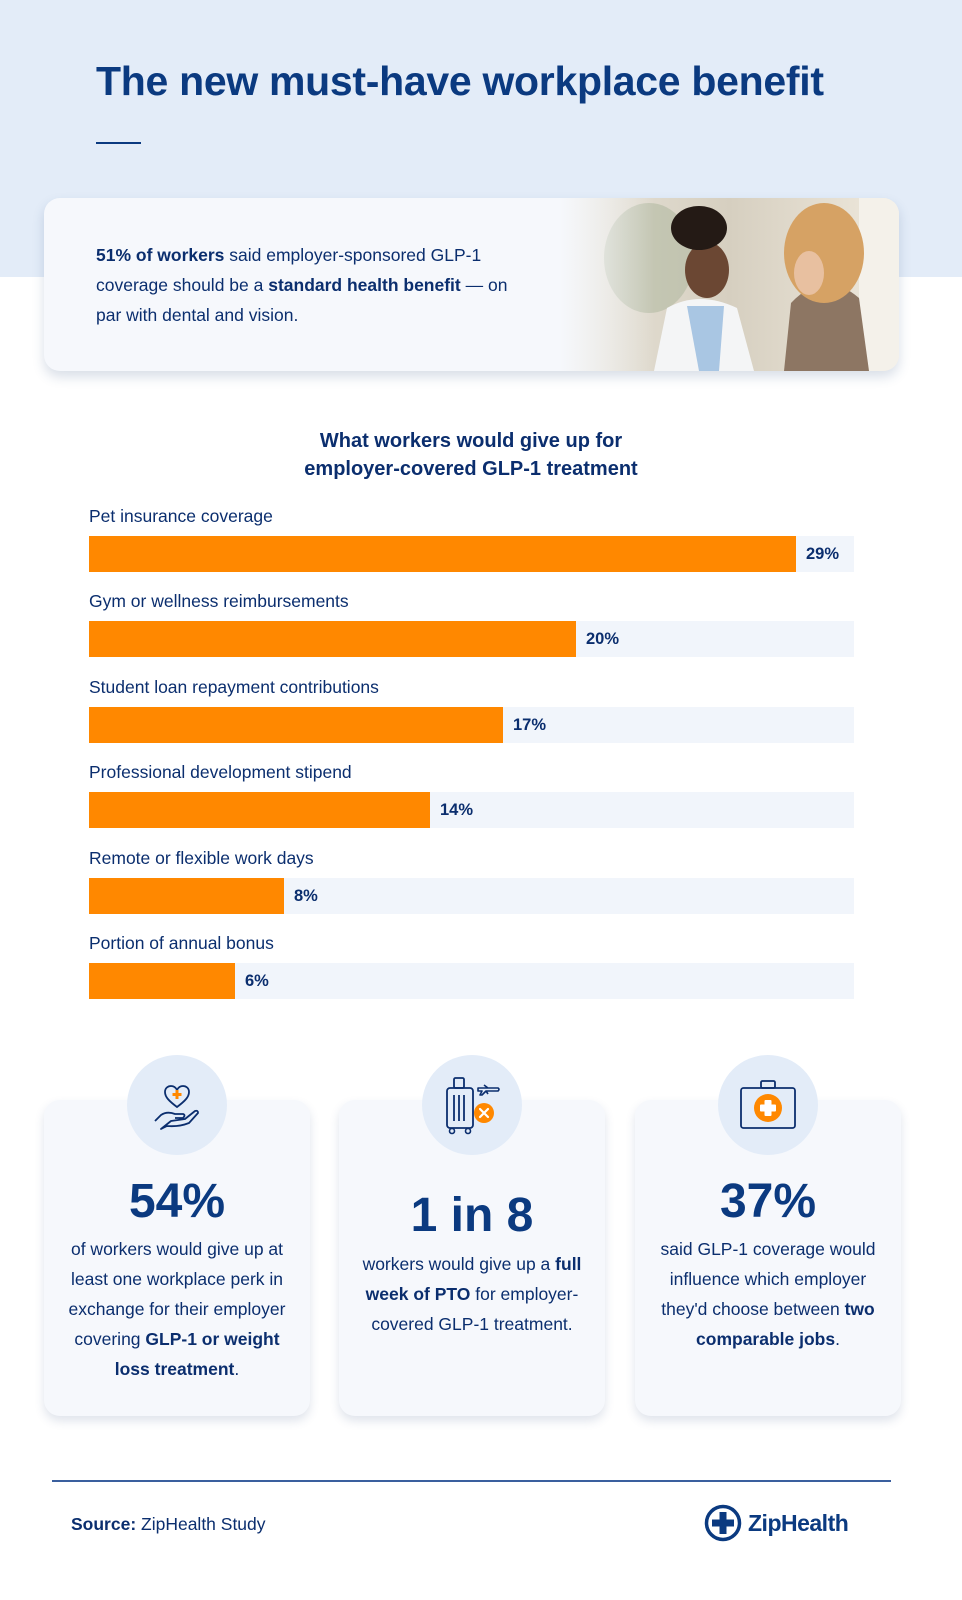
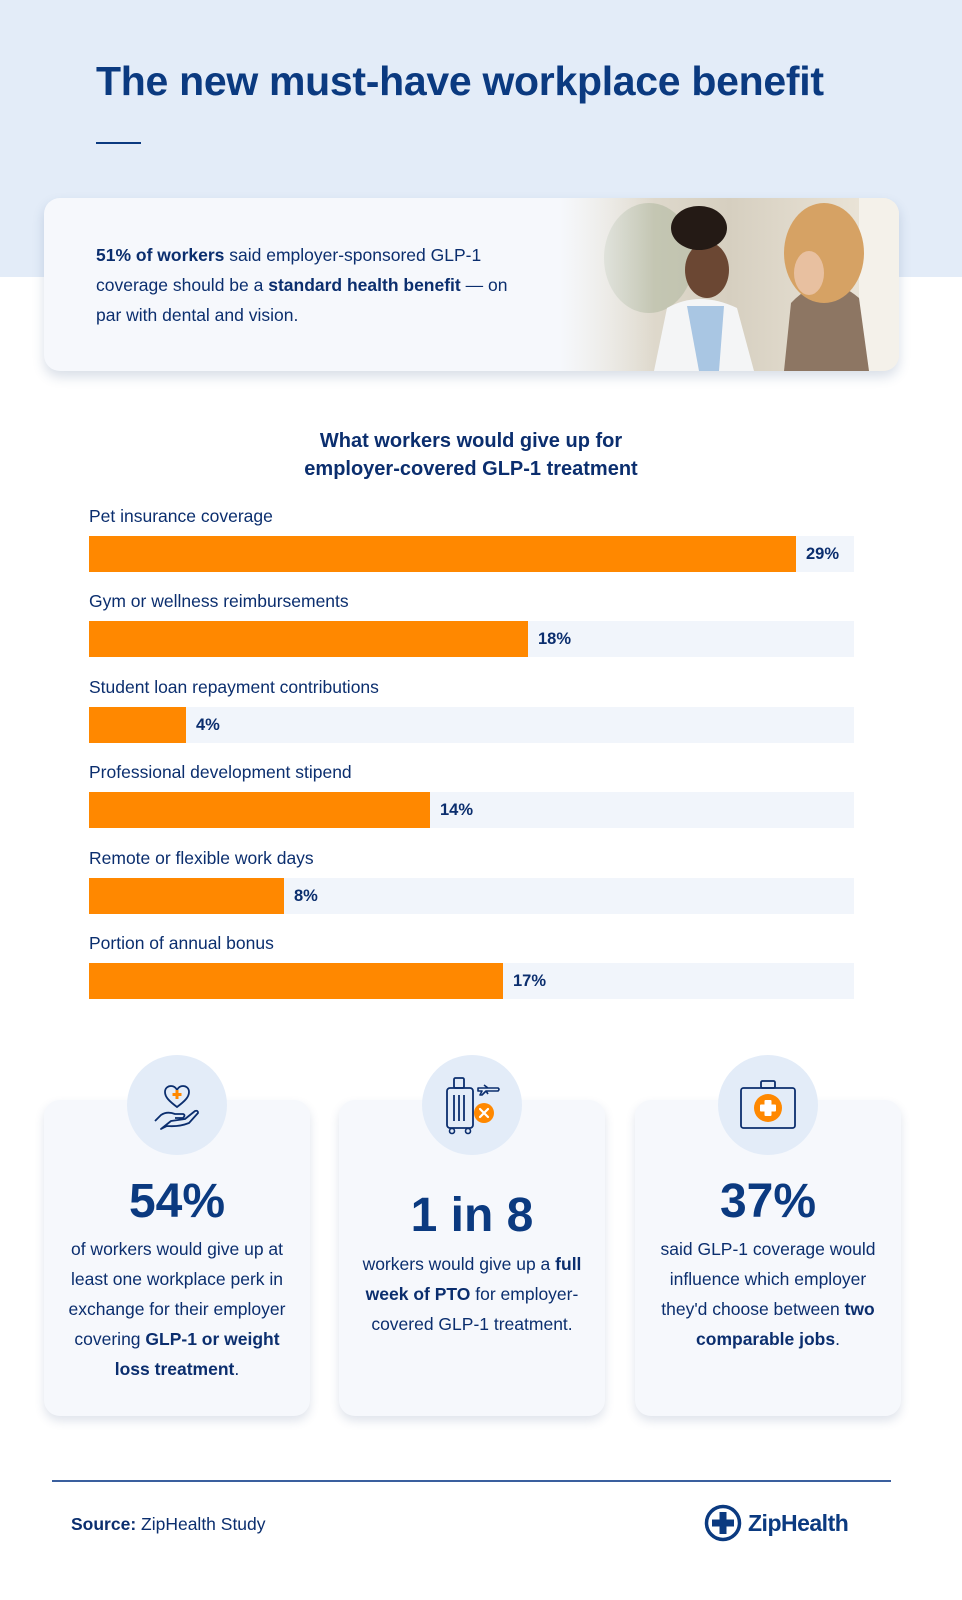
Gym or wellness reimbursements: 20% -> 18%
Student loan repayment contributions: 17% -> 4%
Portion of annual bonus: 6% -> 17%
